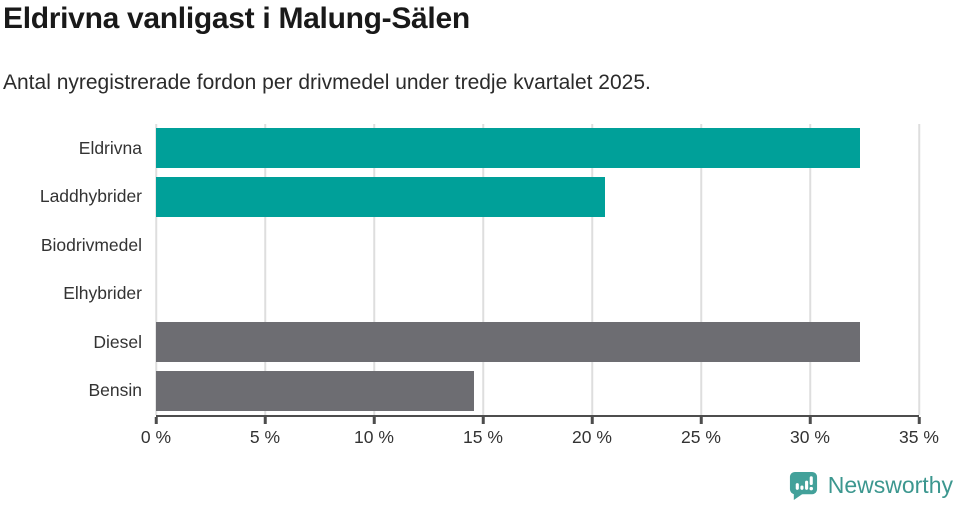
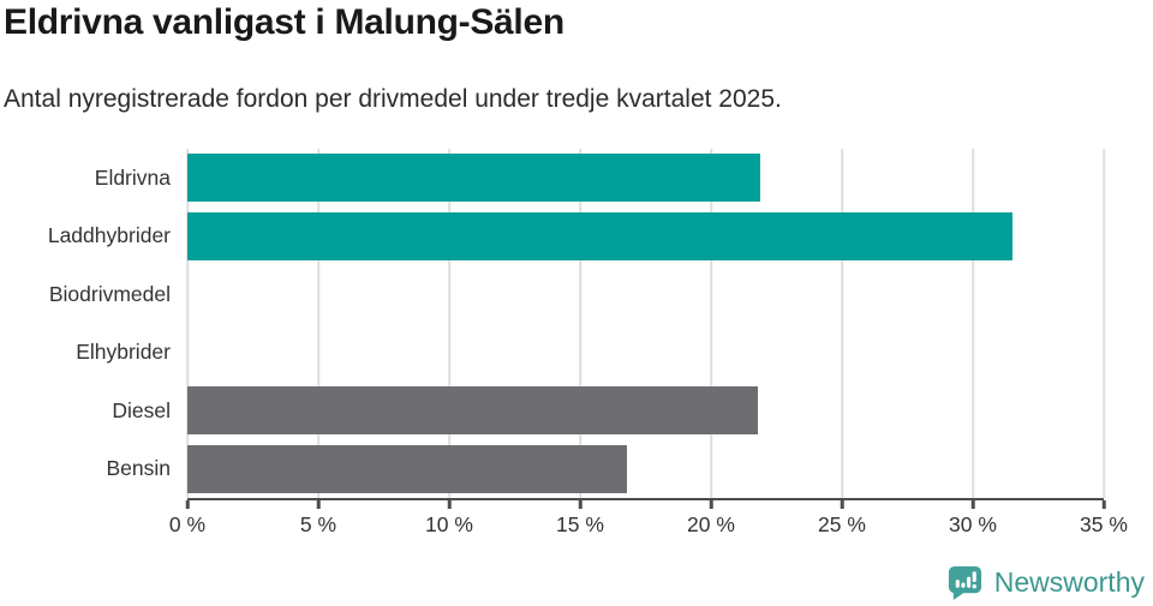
Eldrivna: 32.3% -> 21.9%
Laddhybrider: 20.6% -> 31.5%
Diesel: 32.3% -> 21.8%
Bensin: 14.6% -> 16.8%
